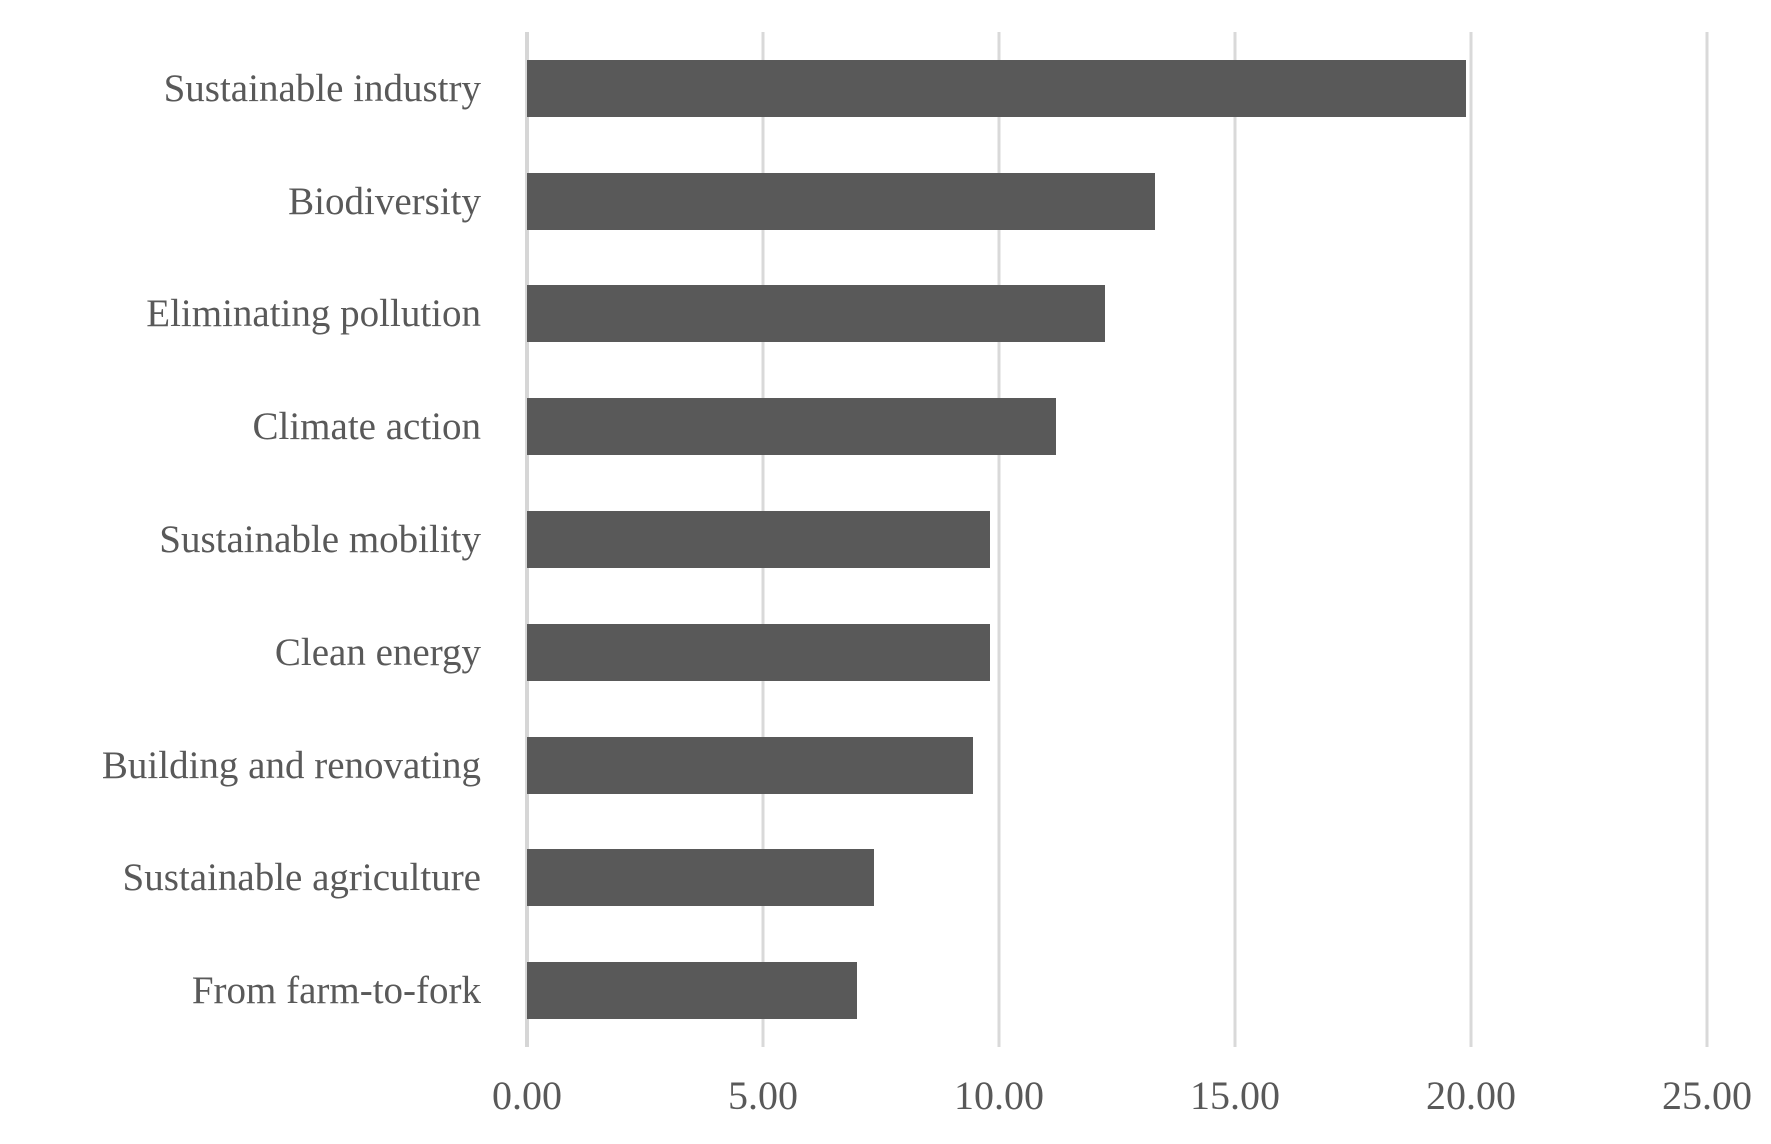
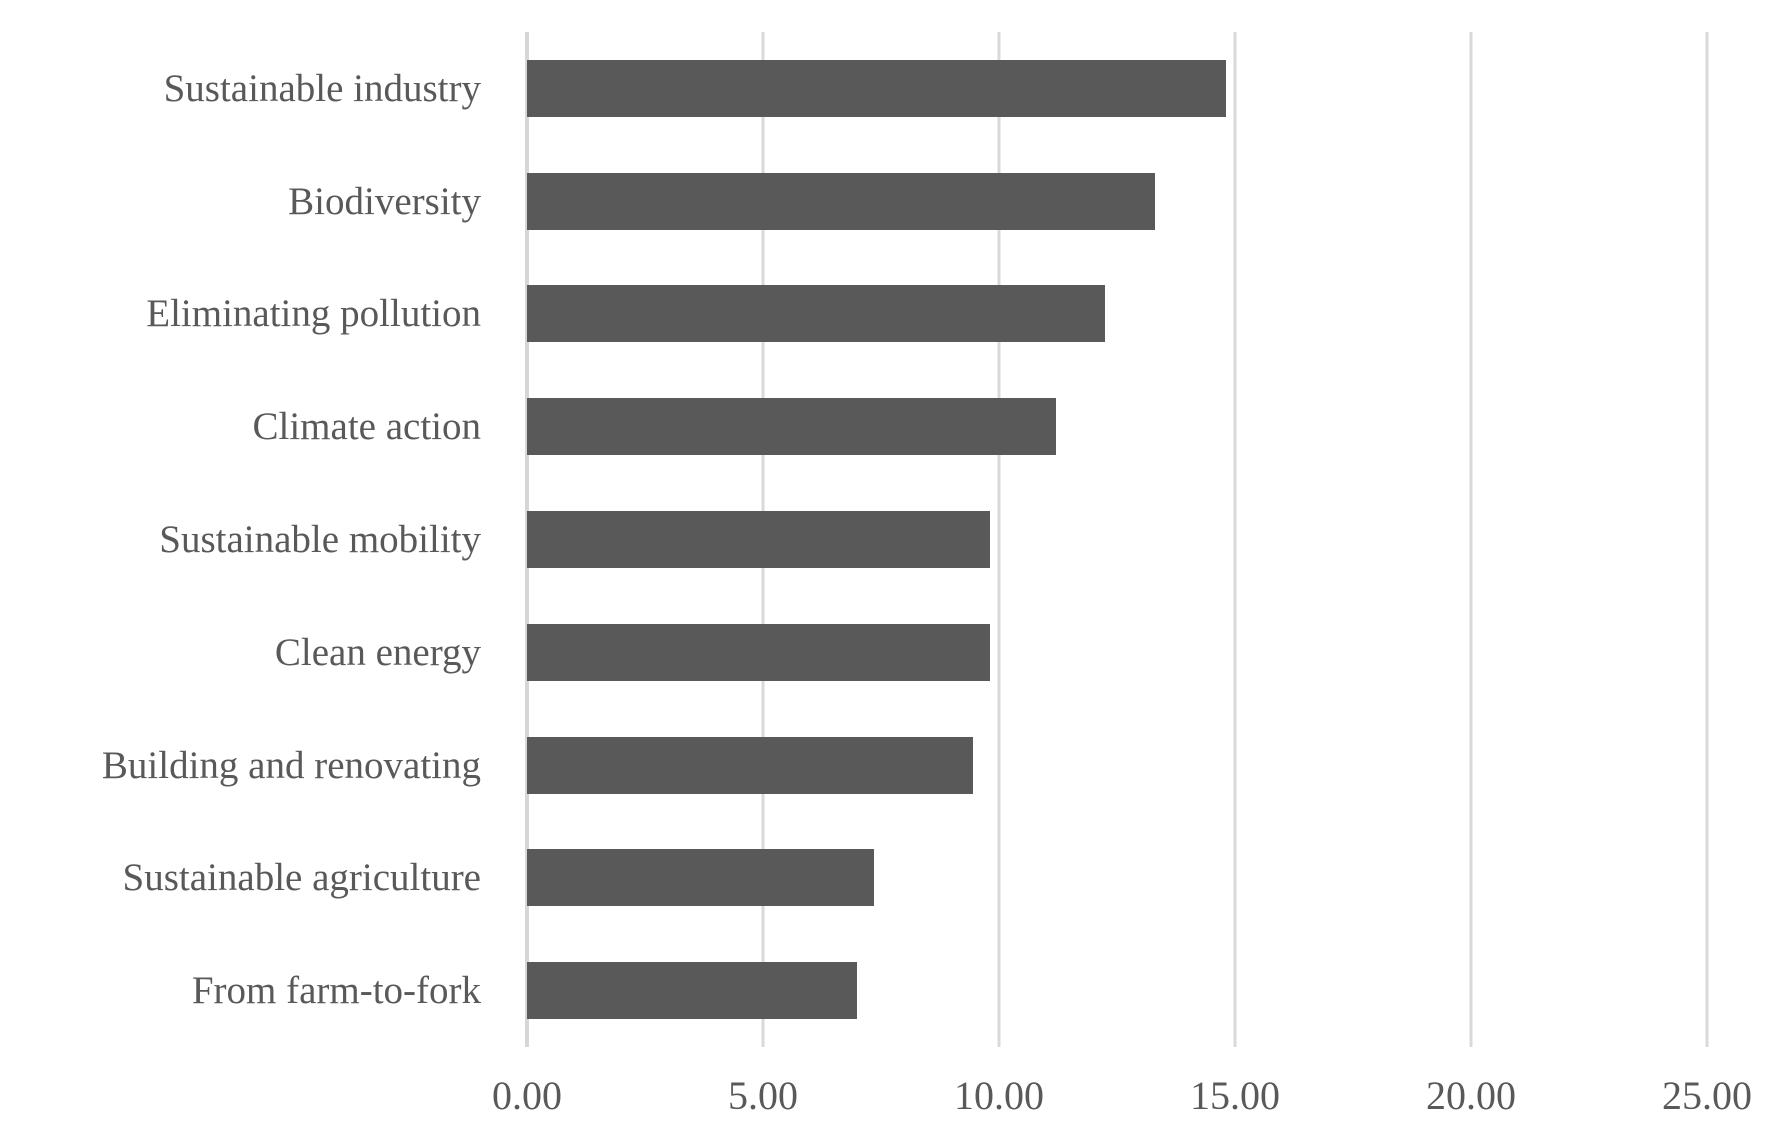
Sustainable industry: 19.9 -> 14.8
